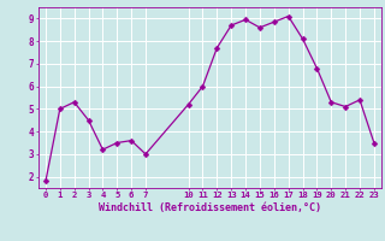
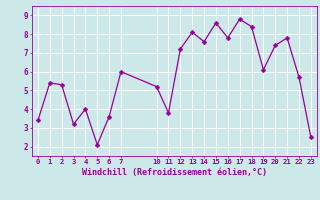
0: 1.8 -> 3.4
1: 5.0 -> 5.4
3: 4.5 -> 3.2
4: 3.2 -> 4.0
5: 3.5 -> 2.1
7: 3.0 -> 6.0
11: 6.0 -> 3.8
12: 7.7 -> 7.2
13: 8.7 -> 8.1
14: 8.9 -> 7.6
16: 8.8 -> 7.8
17: 9.1 -> 8.8
18: 8.1 -> 8.4
19: 6.8 -> 6.1
20: 5.3 -> 7.4
21: 5.1 -> 7.8
22: 5.4 -> 5.7
23: 3.5 -> 2.5
